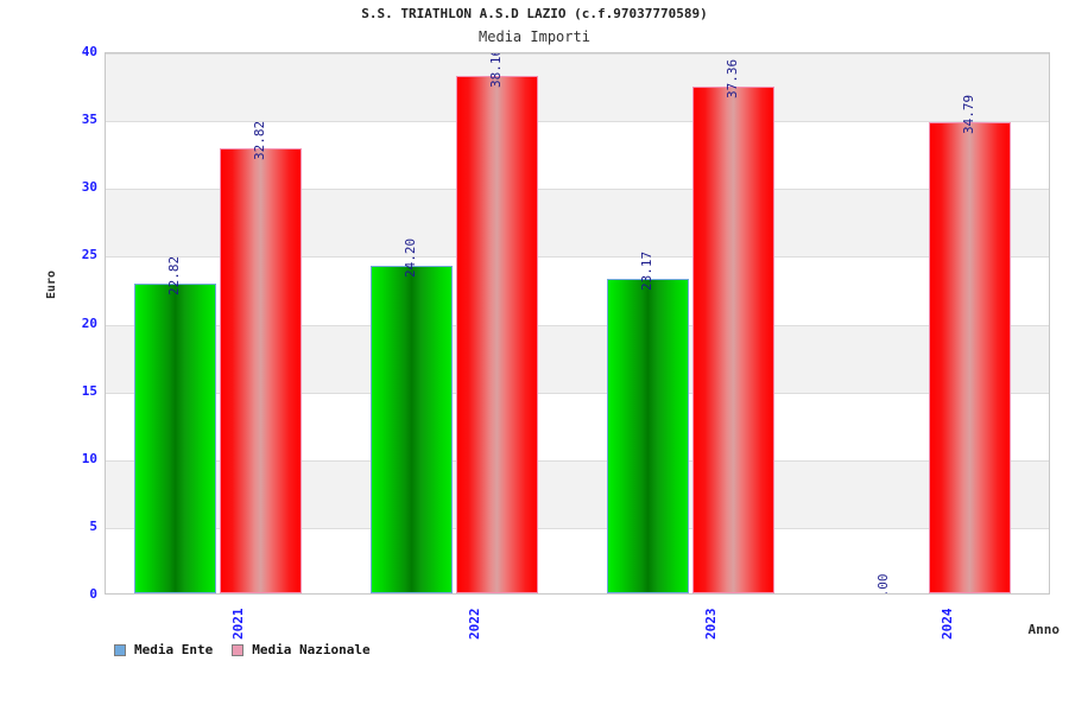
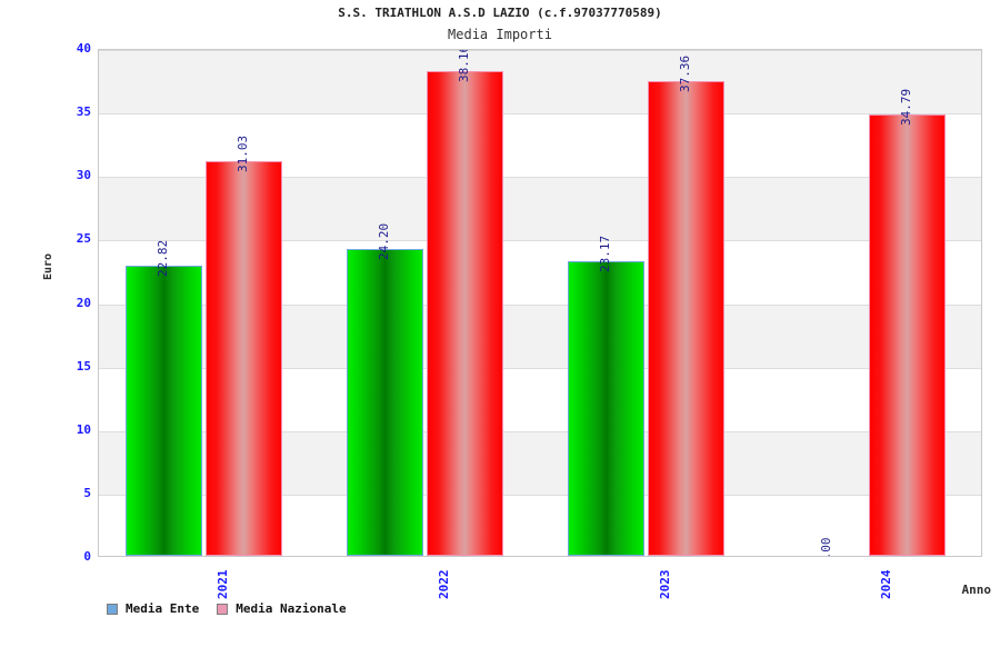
Media Nazionale/2021: 32.82 -> 31.03
